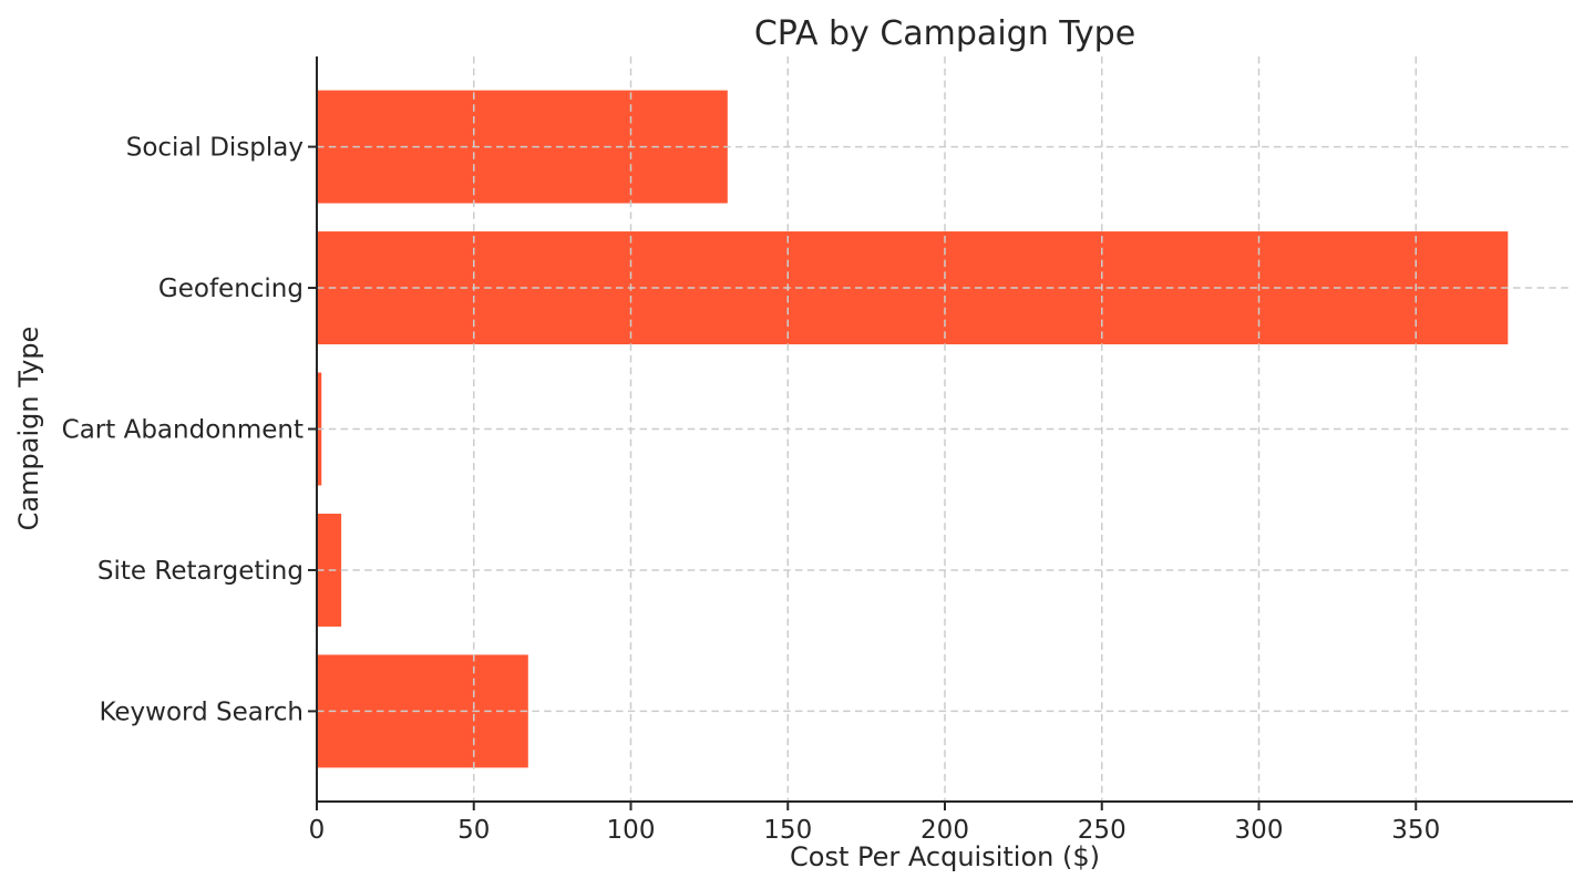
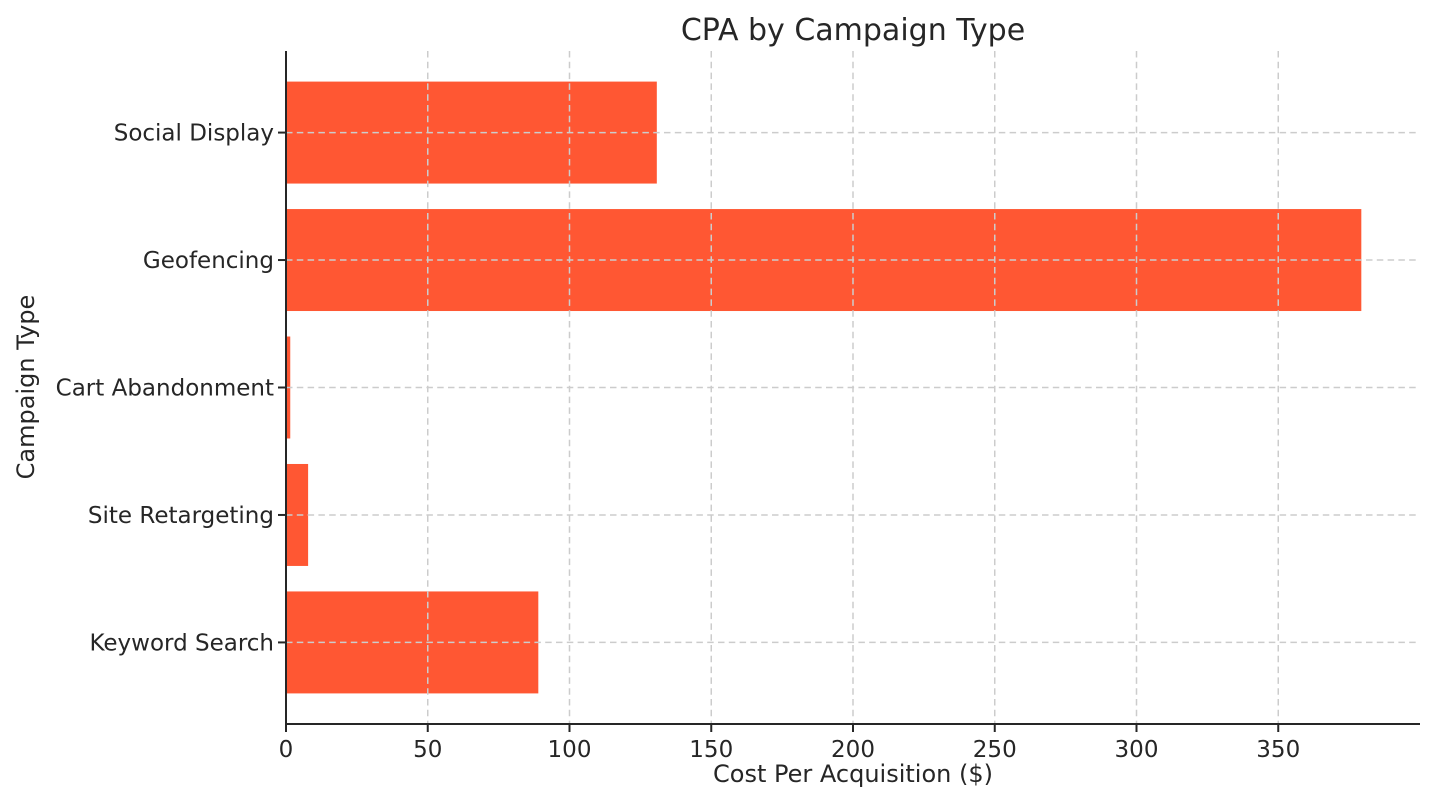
Keyword Search: 67 -> 89
